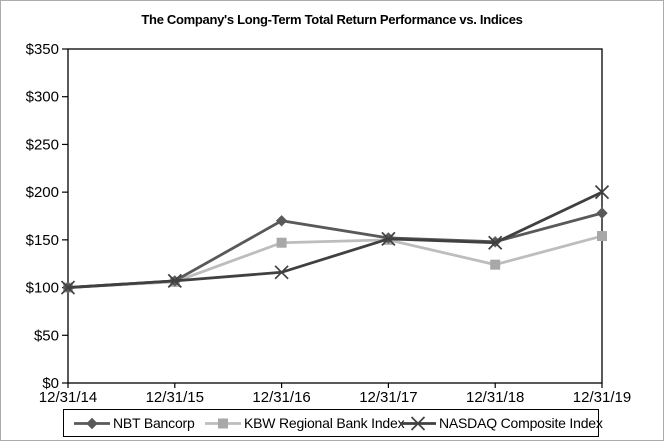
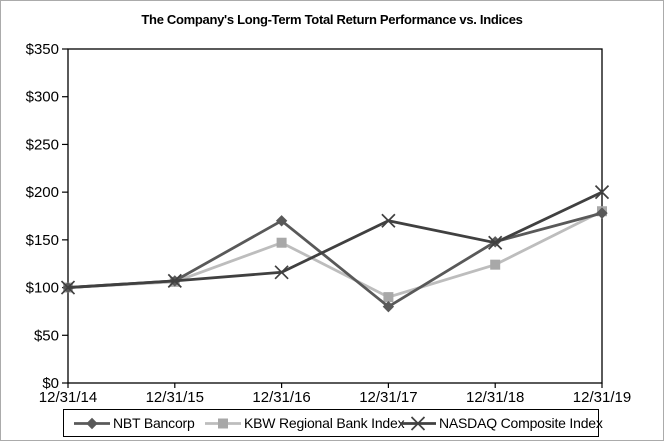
NBT Bancorp/12/31/17: $150 -> $80
KBW Regional Bank Index/12/31/17: $150 -> $90
NASDAQ Composite Index/12/31/17: $150 -> $170
KBW Regional Bank Index/12/31/19: $150 -> $180
